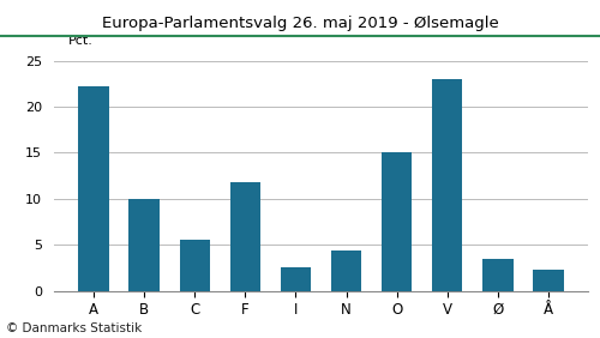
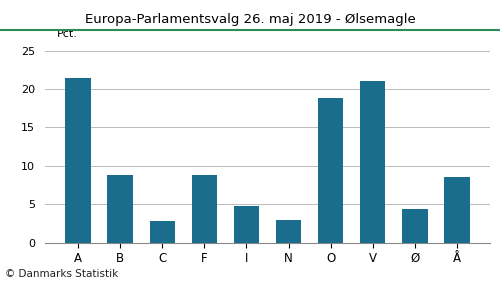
A: 22.2 -> 21.4
B: 10.0 -> 8.8
C: 5.5 -> 2.8
F: 11.8 -> 8.8
I: 2.5 -> 4.8
N: 4.4 -> 3.0
O: 15.1 -> 18.8
V: 23.0 -> 21.0
Ø: 3.5 -> 4.4
Å: 2.3 -> 8.6
